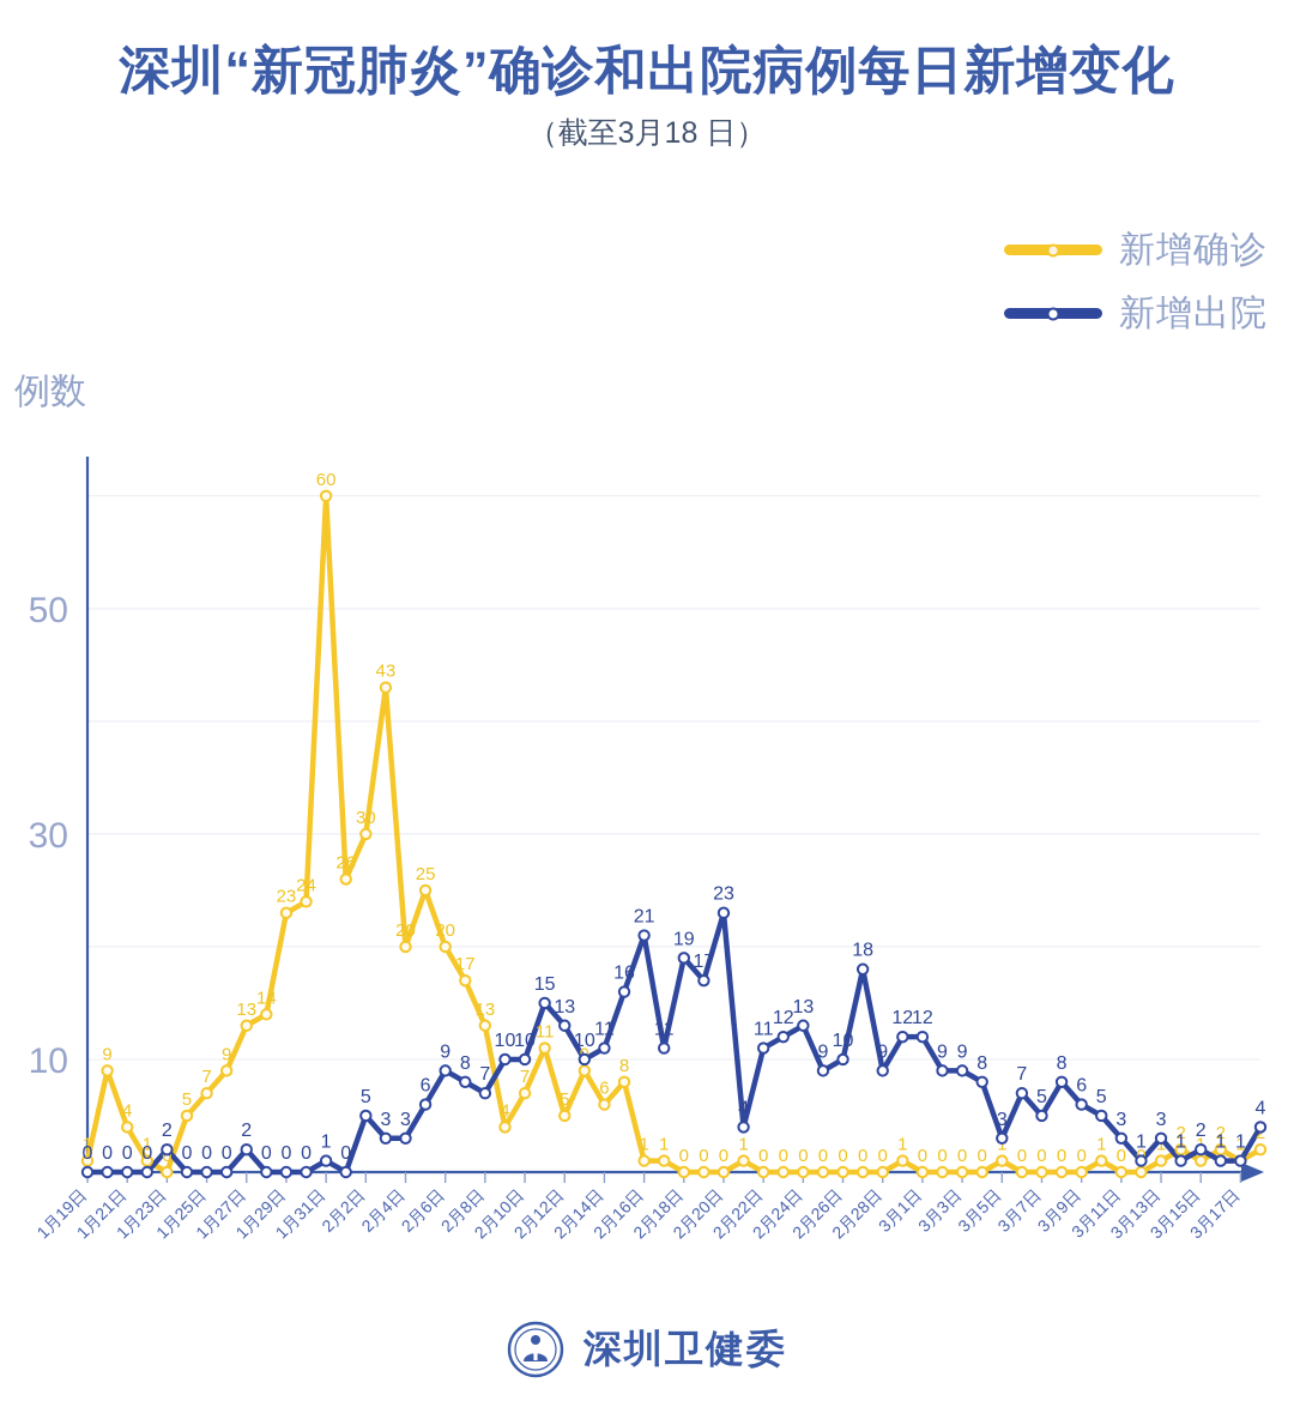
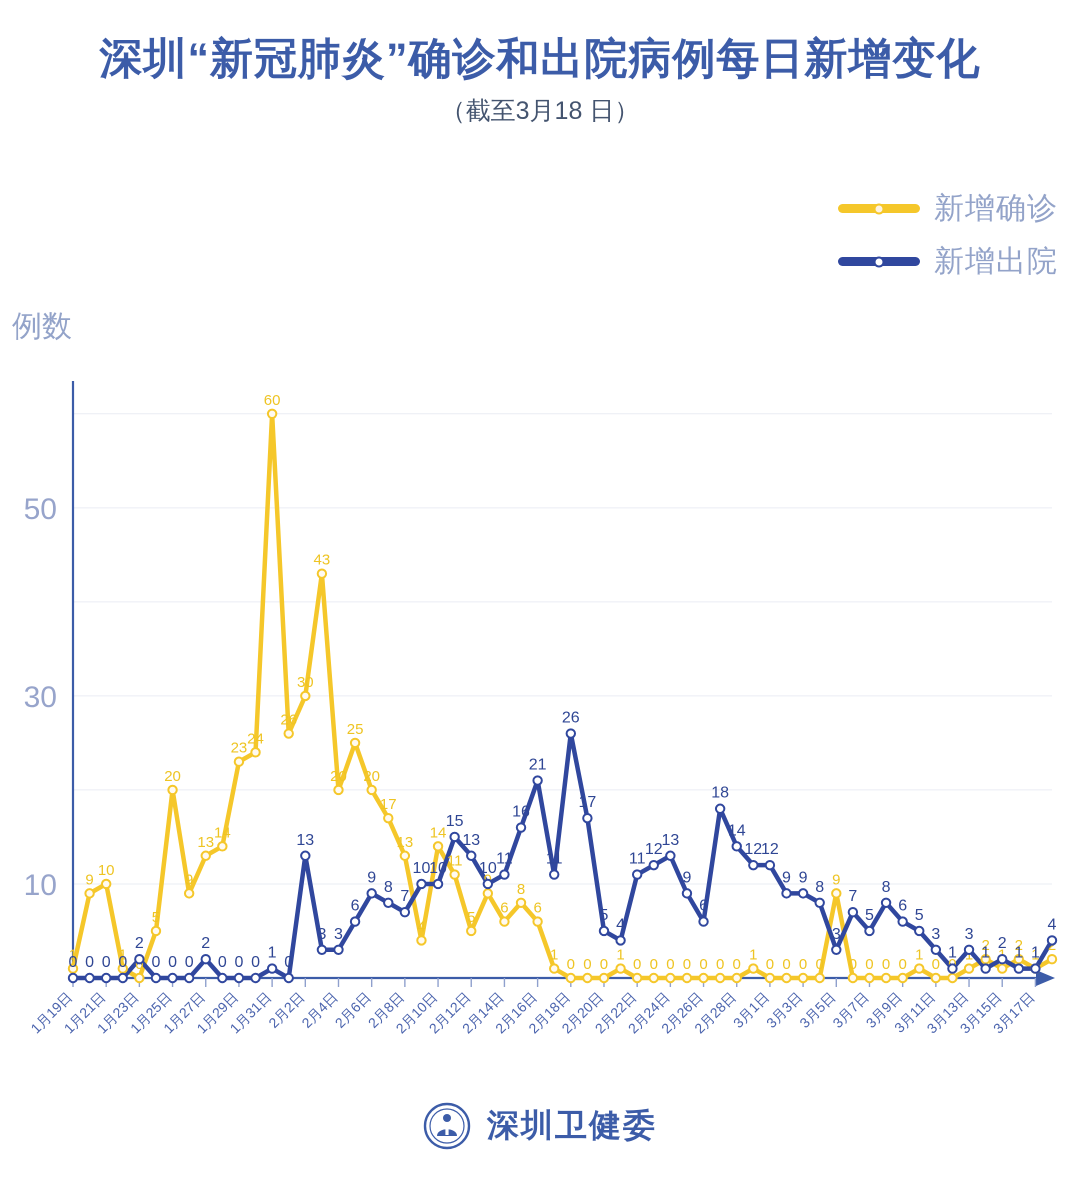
新增确诊/1月21日: 4 -> 10
新增确诊/1月25日: 7 -> 20
新增出院/2月2日: 5 -> 13
新增确诊/2月10日: 7 -> 14
新增确诊/2月16日: 1 -> 6
新增出院/2月18日: 19 -> 26
新增出院/2月20日: 23 -> 5
新增出院/2月26日: 10 -> 6
新增出院/2月28日: 9 -> 14
新增确诊/3月5日: 1 -> 9
